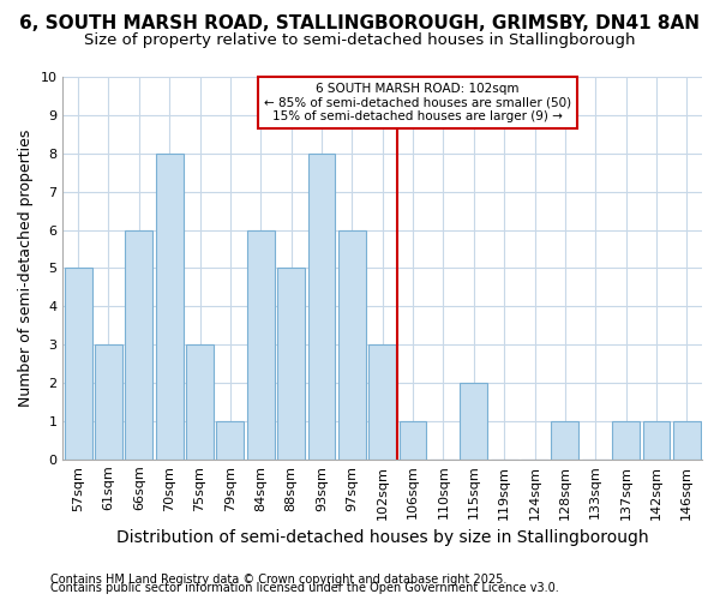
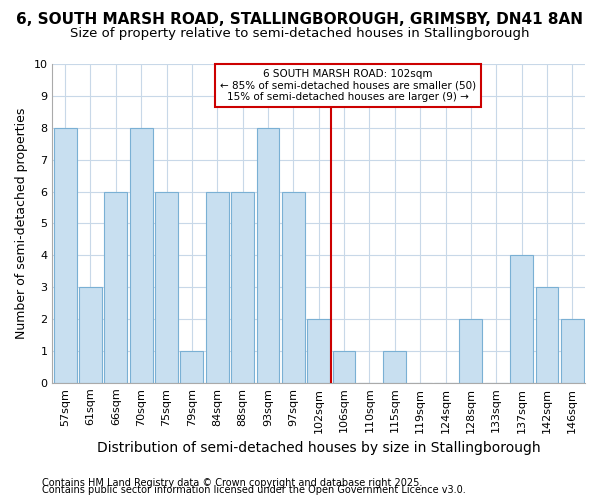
57sqm: 5 -> 8
75sqm: 3 -> 6
88sqm: 5 -> 6
102sqm: 3 -> 2
115sqm: 2 -> 1
128sqm: 1 -> 2
137sqm: 1 -> 4
142sqm: 1 -> 3
146sqm: 1 -> 2
